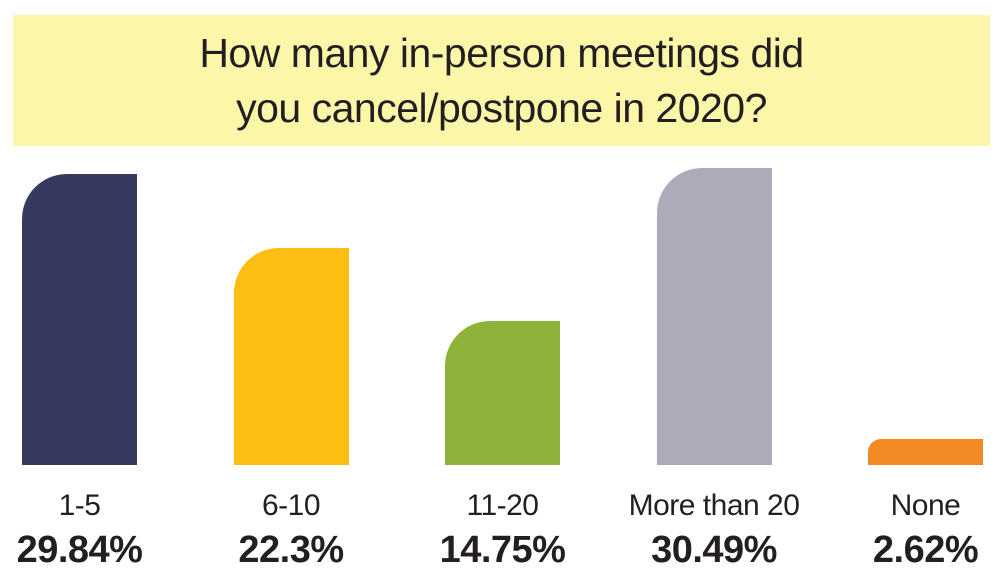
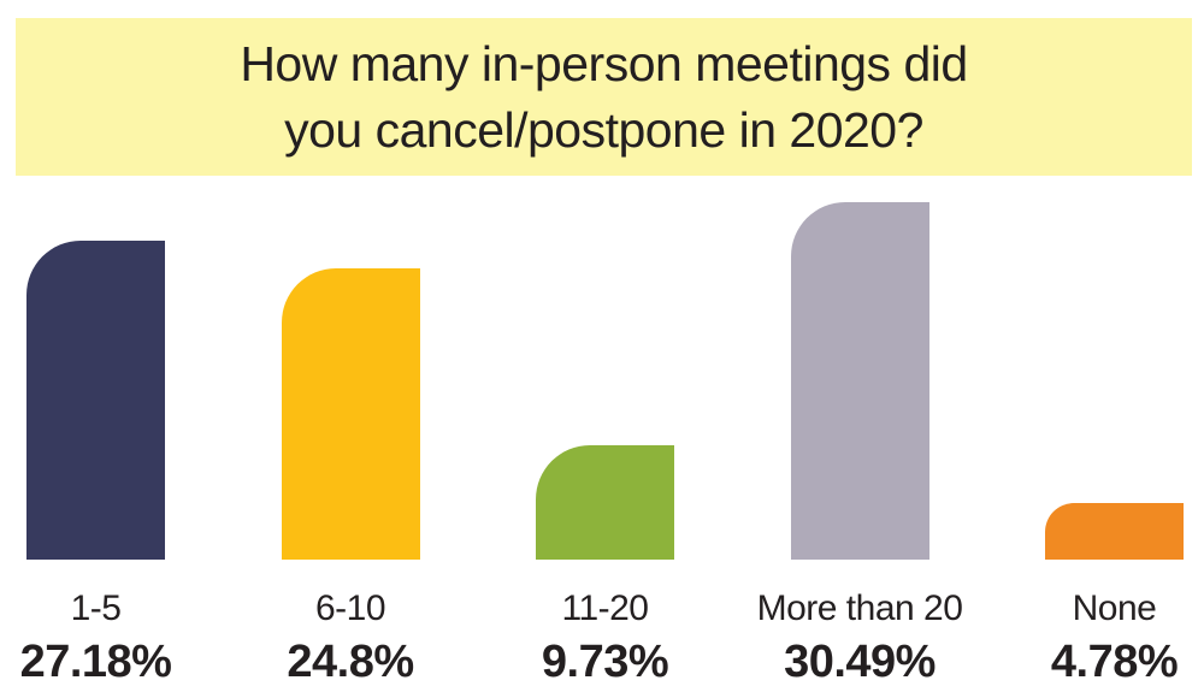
1-5: 29.84% -> 27.18%
6-10: 22.3% -> 24.8%
11-20: 14.75% -> 9.73%
None: 2.62% -> 4.78%
